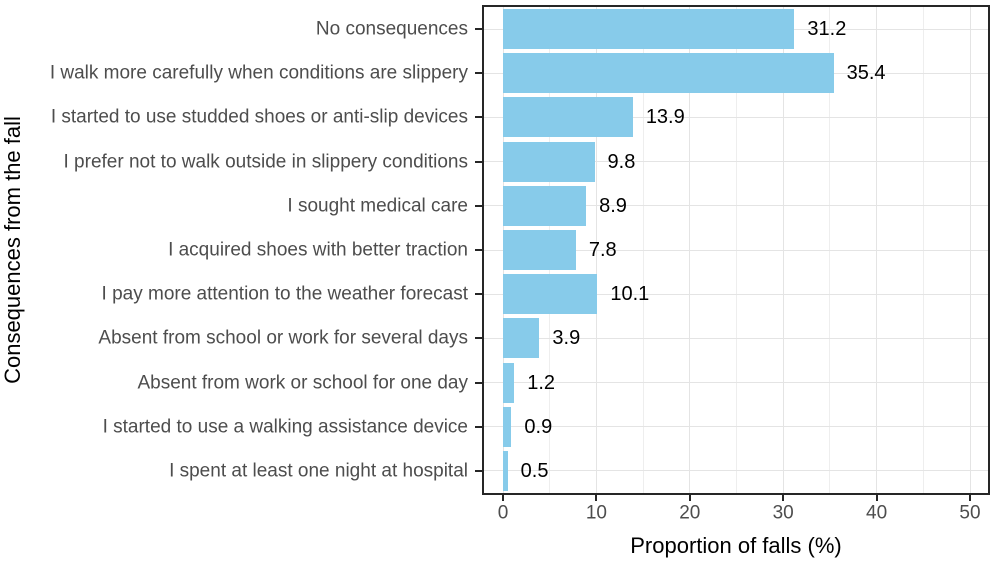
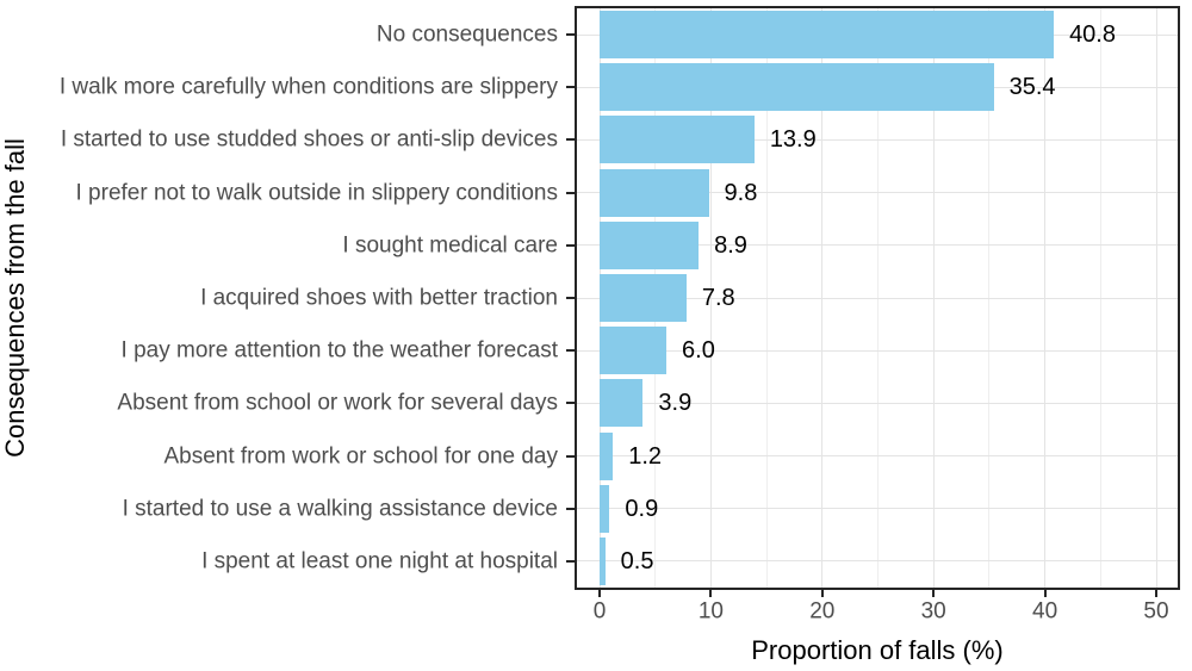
No consequences: 31.2 -> 40.8
I pay more attention to the weather forecast: 10.1 -> 6.0
